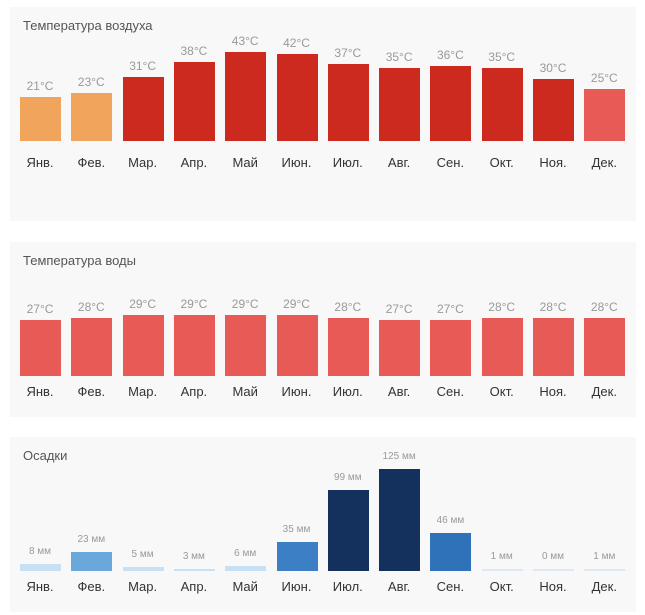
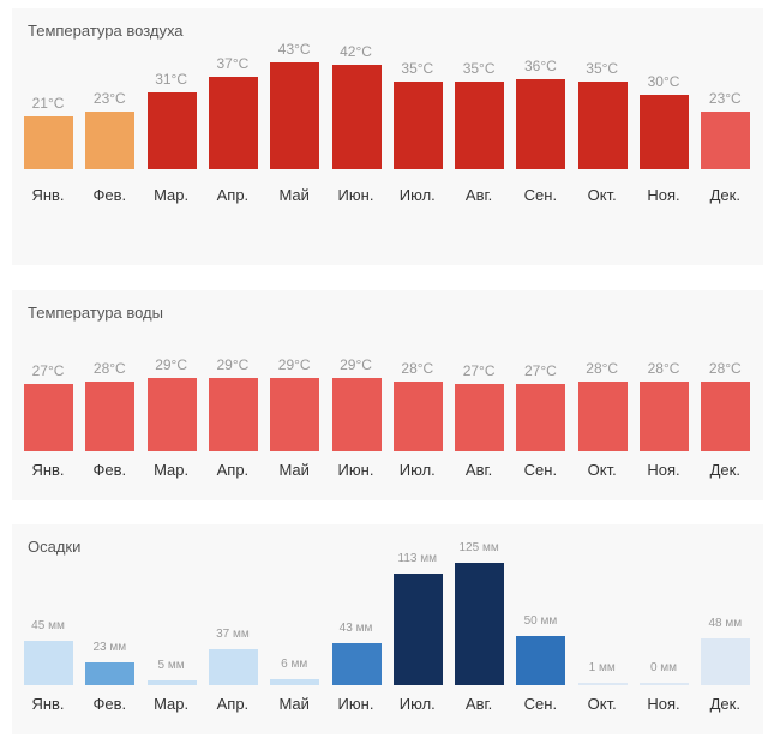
Температура воздуха/Апр.: 38°C -> 37°C
Температура воздуха/Июл.: 37°C -> 35°C
Температура воздуха/Дек.: 25°C -> 23°C
Осадки/Янв.: 8 -> 45
Осадки/Апр.: 3 -> 37
Осадки/Июн.: 35 -> 43
Осадки/Июл.: 99 -> 113
Осадки/Сен.: 46 -> 50
Осадки/Дек.: 1 -> 48
